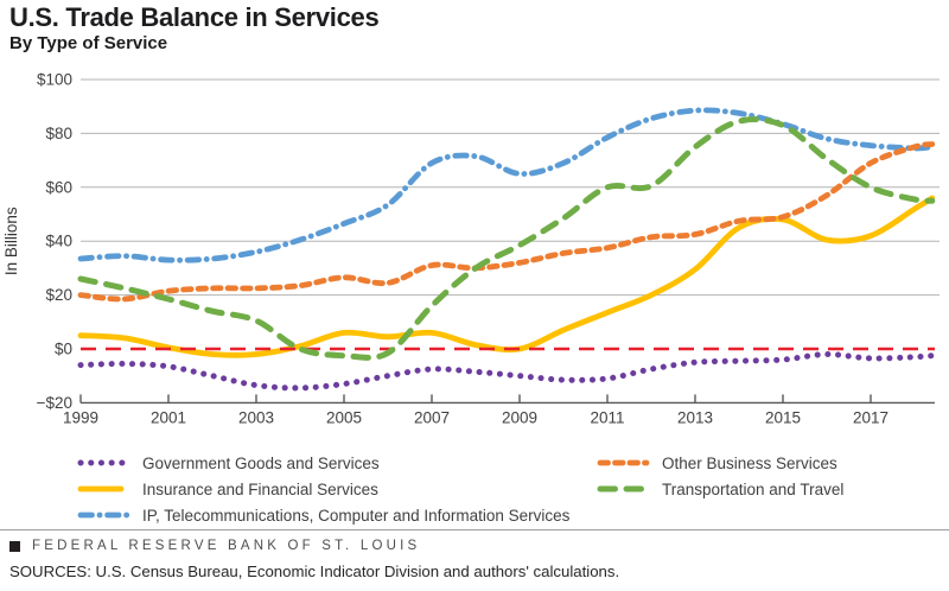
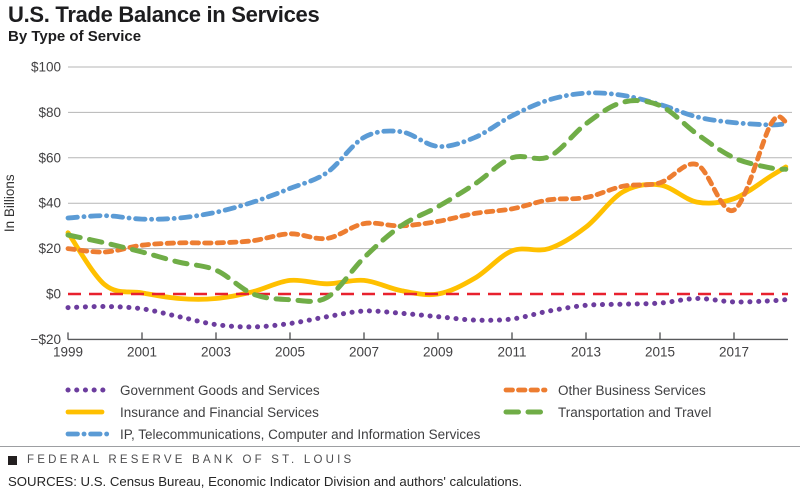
Insurance and Financial Services/1999: $5 -> $27
Insurance and Financial Services/2011: $14 -> $19
Other Business Services/2017: $69 -> $37
